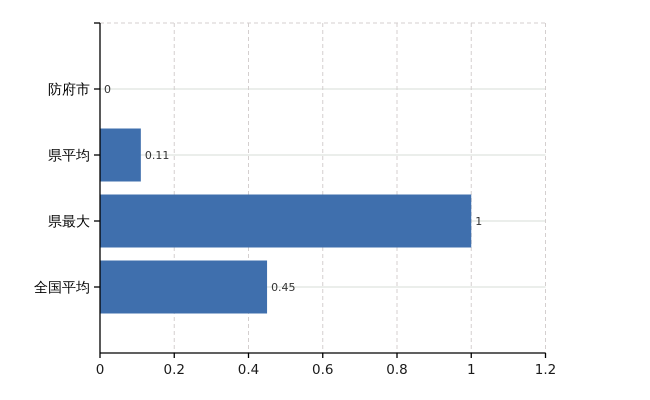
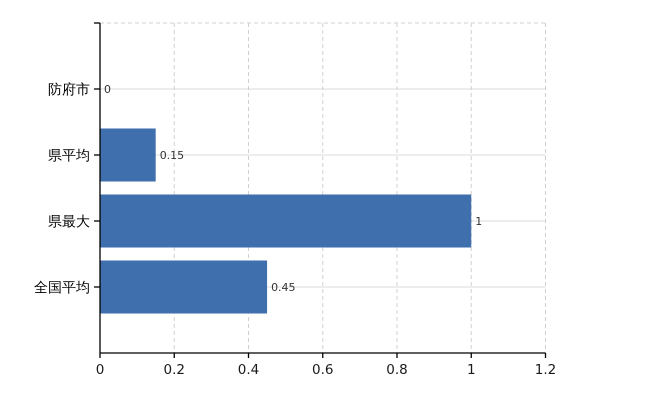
県平均: 0.11 -> 0.15
